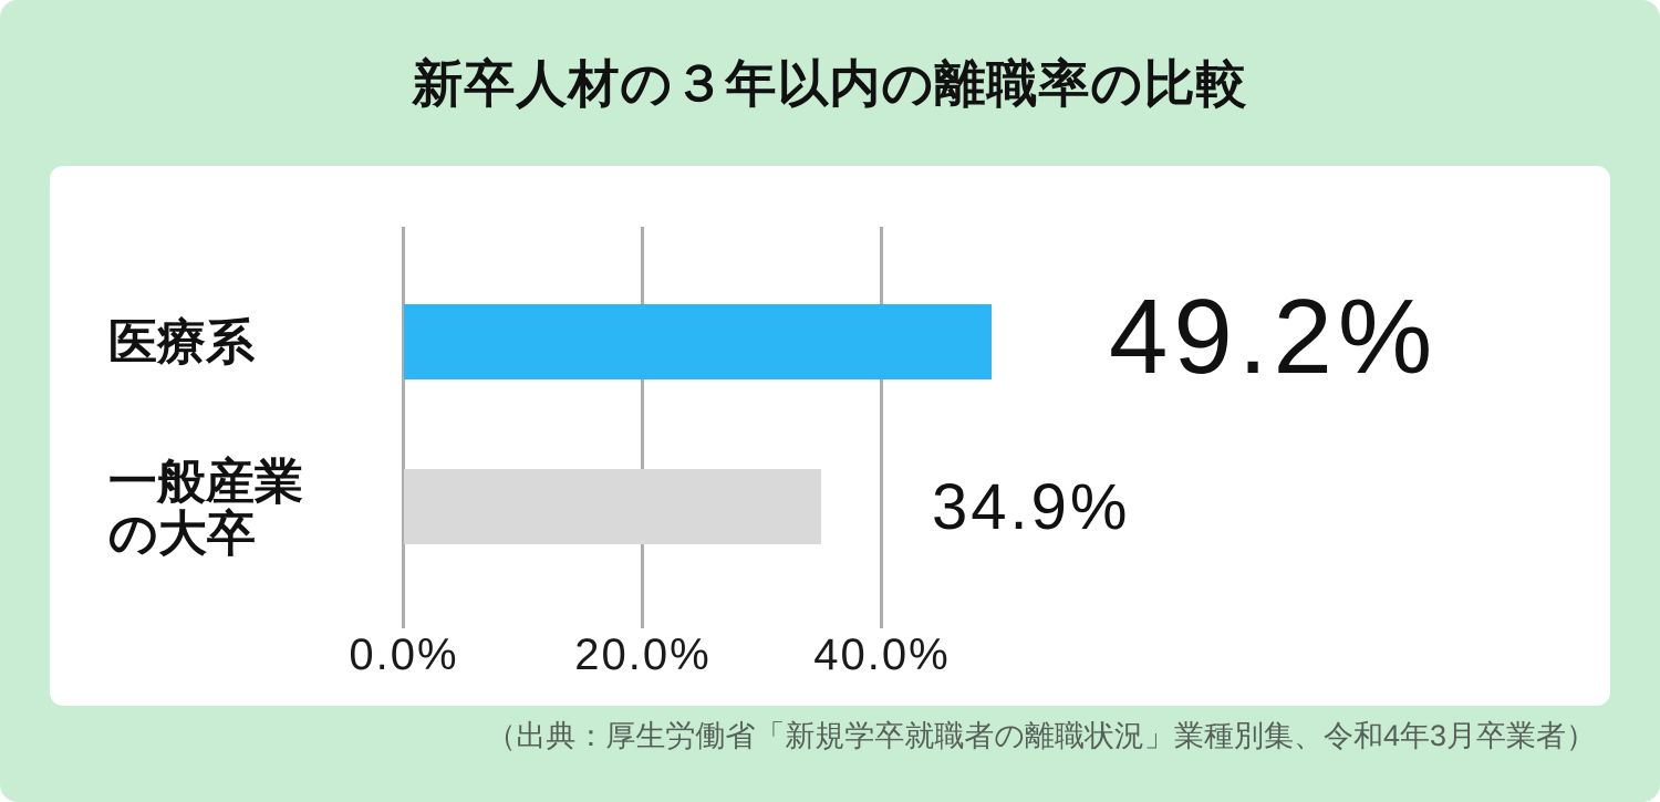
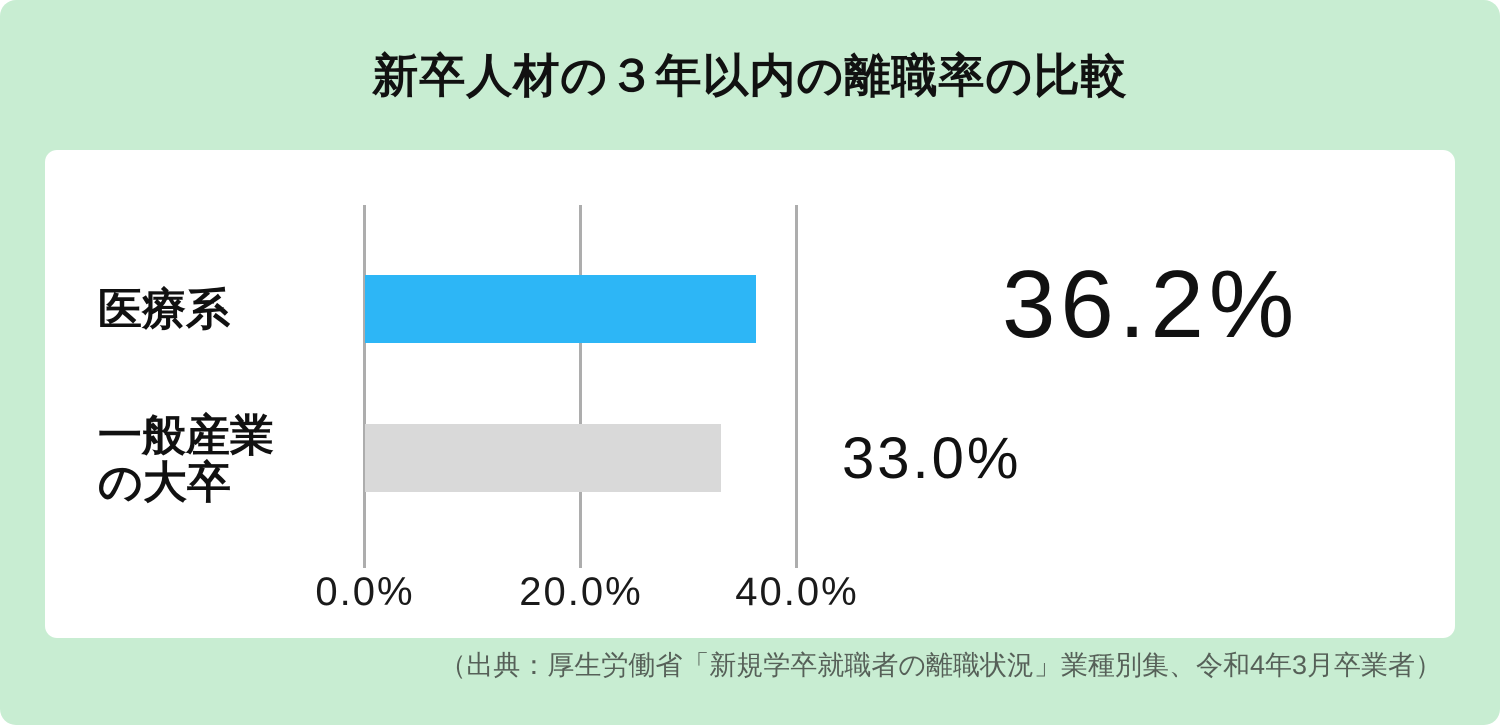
医療系: 49.2% -> 36.2%
一般産業の大卒: 34.9% -> 33.0%
